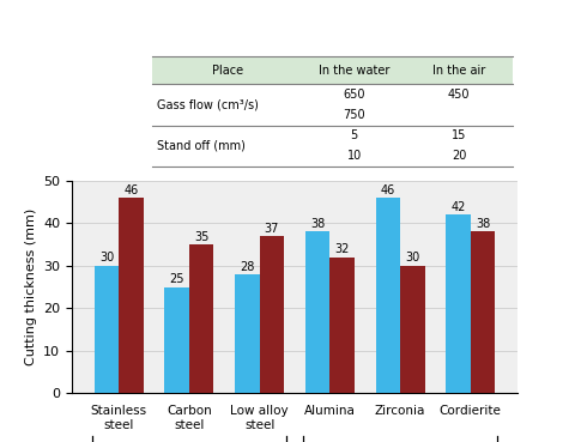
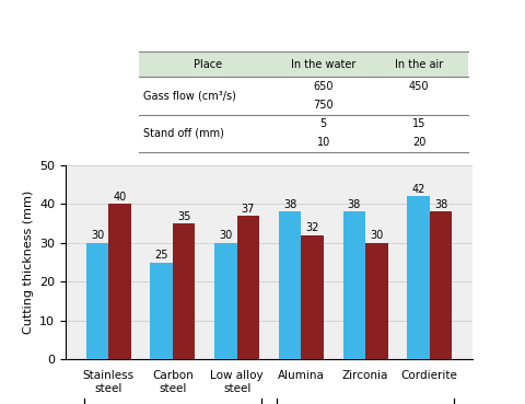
In the air/Stainless steel: 46 -> 40
In the water/Low alloy steel: 28 -> 30
In the water/Zirconia: 46 -> 38
